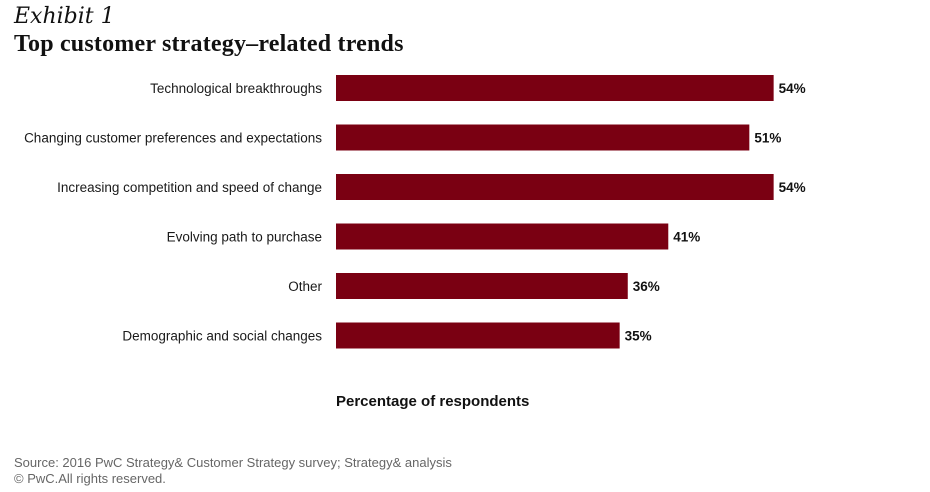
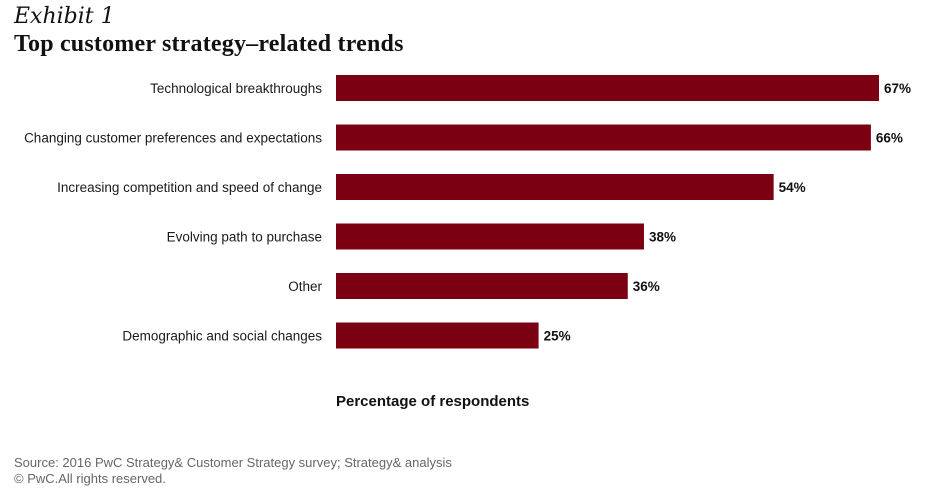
Technological breakthroughs: 54% -> 67%
Changing customer preferences and expectations: 51% -> 66%
Evolving path to purchase: 41% -> 38%
Demographic and social changes: 35% -> 25%
